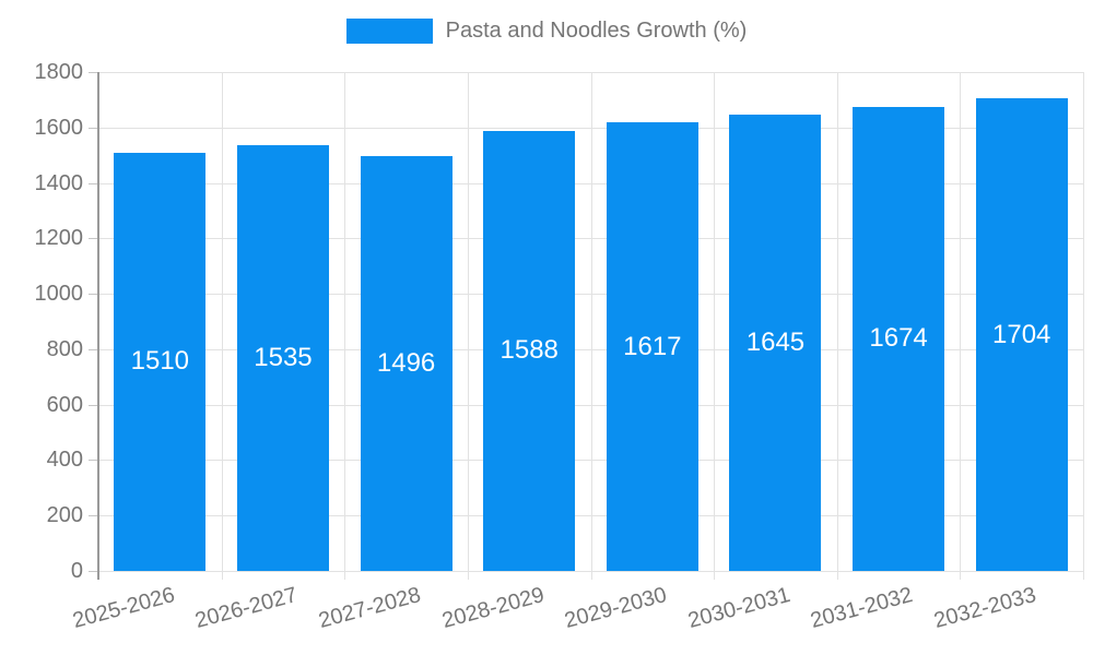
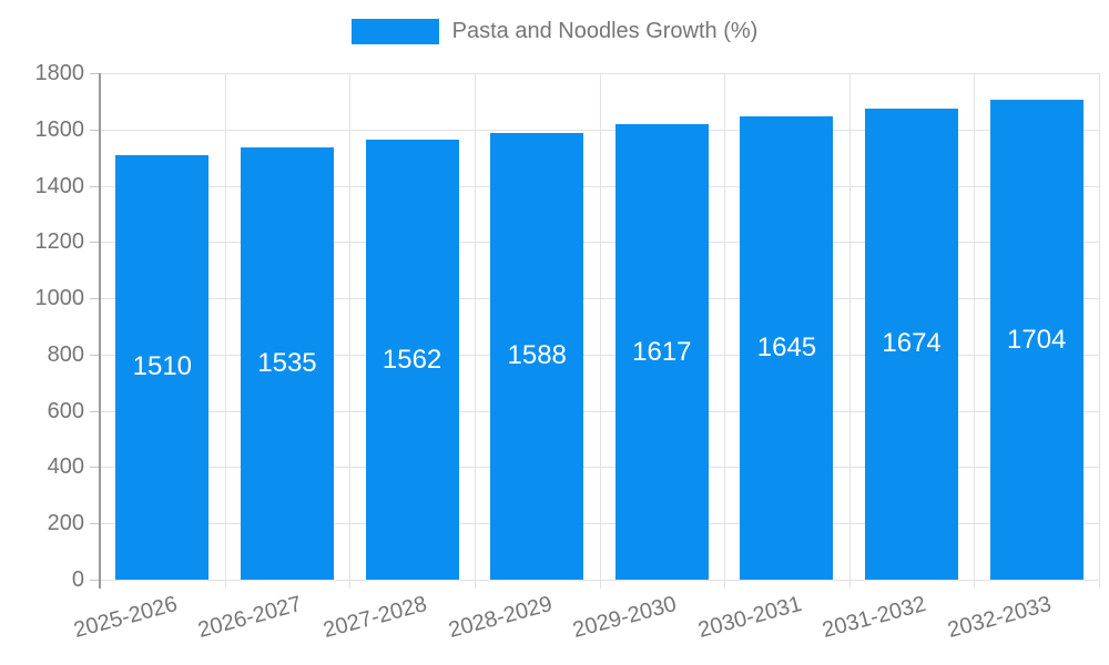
2027-2028: 1496 -> 1562
